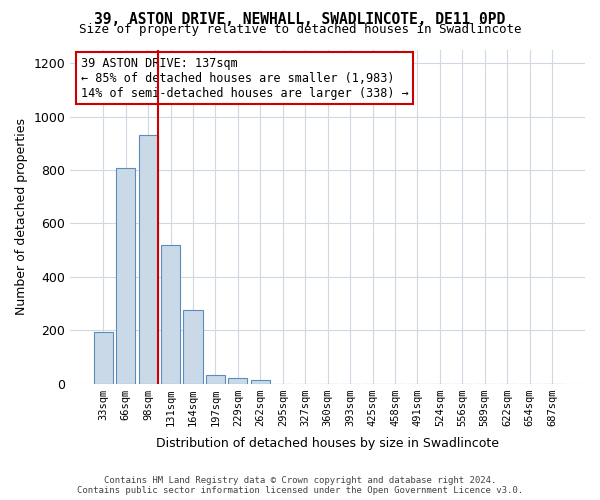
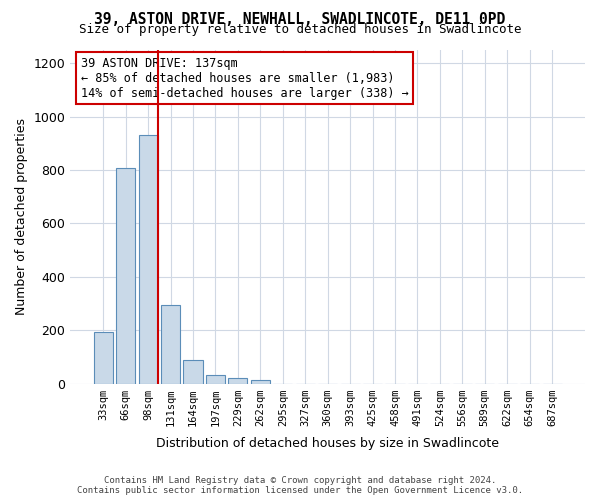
131sqm: 520 -> 295
164sqm: 275 -> 88
